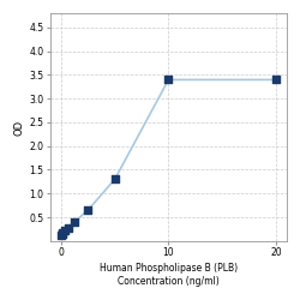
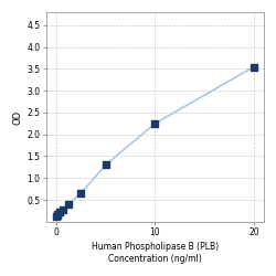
10: 3.40 -> 2.25
20: 3.40 -> 3.55
